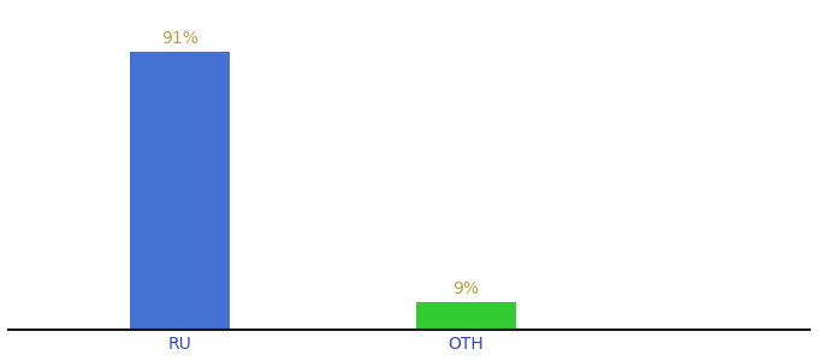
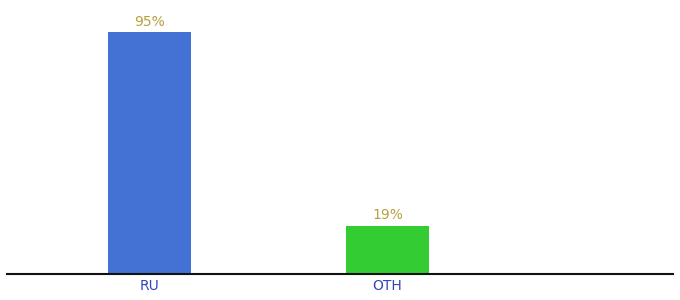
RU: 91% -> 95%
OTH: 9% -> 19%
